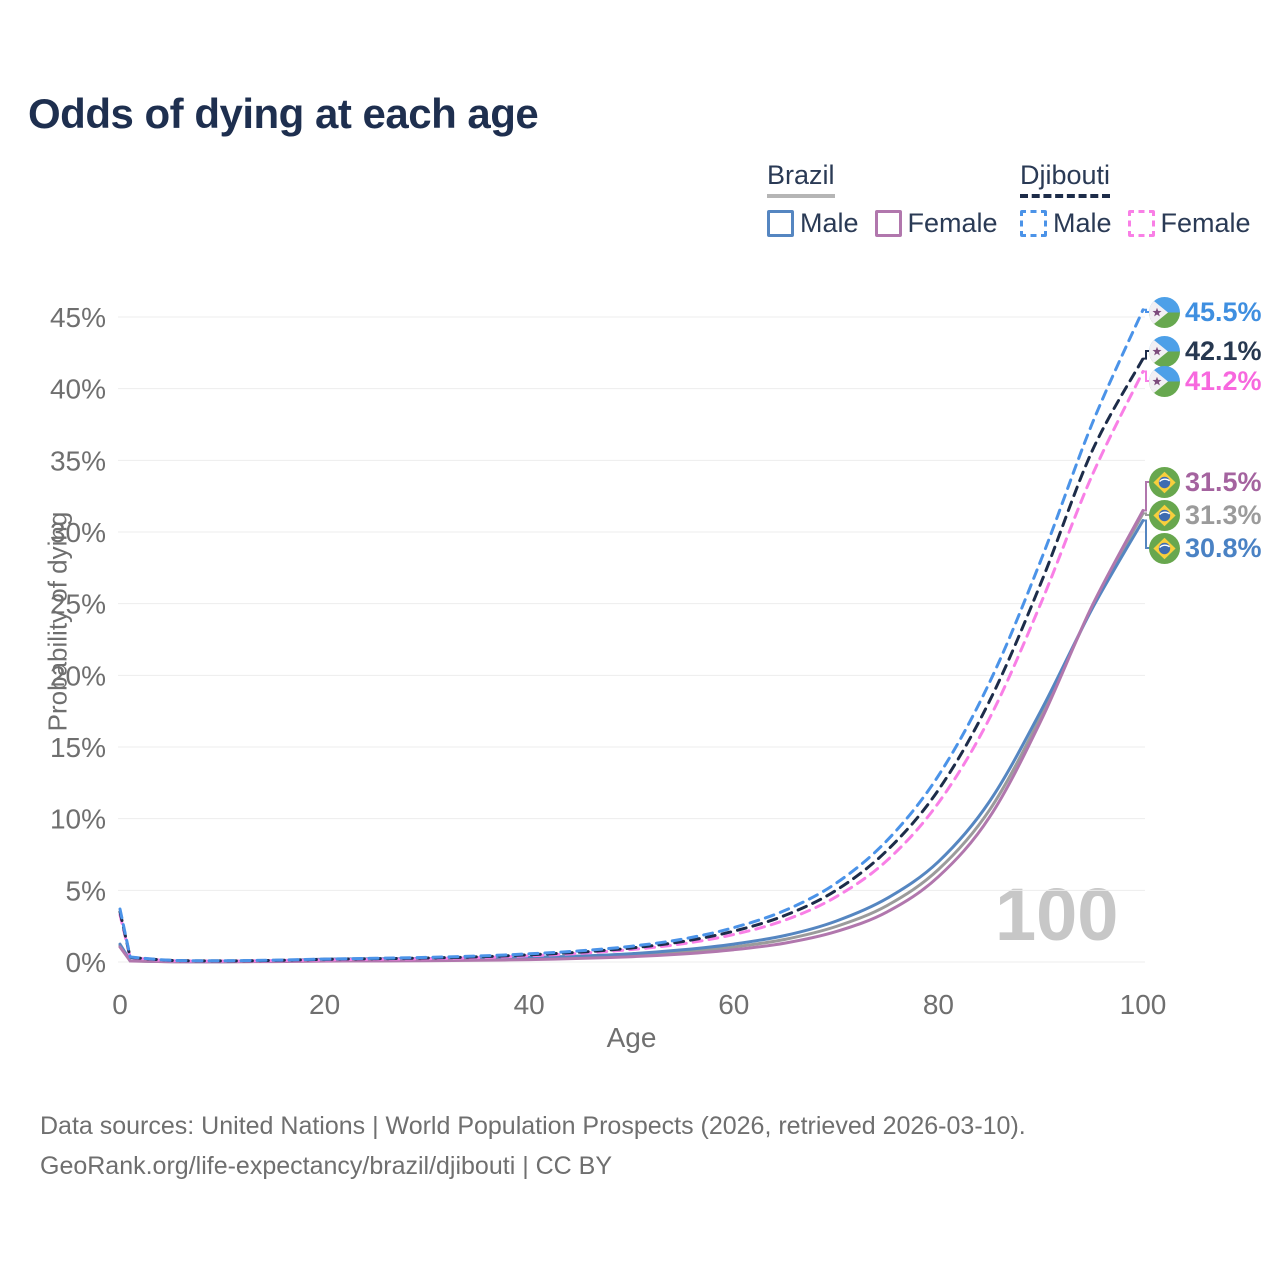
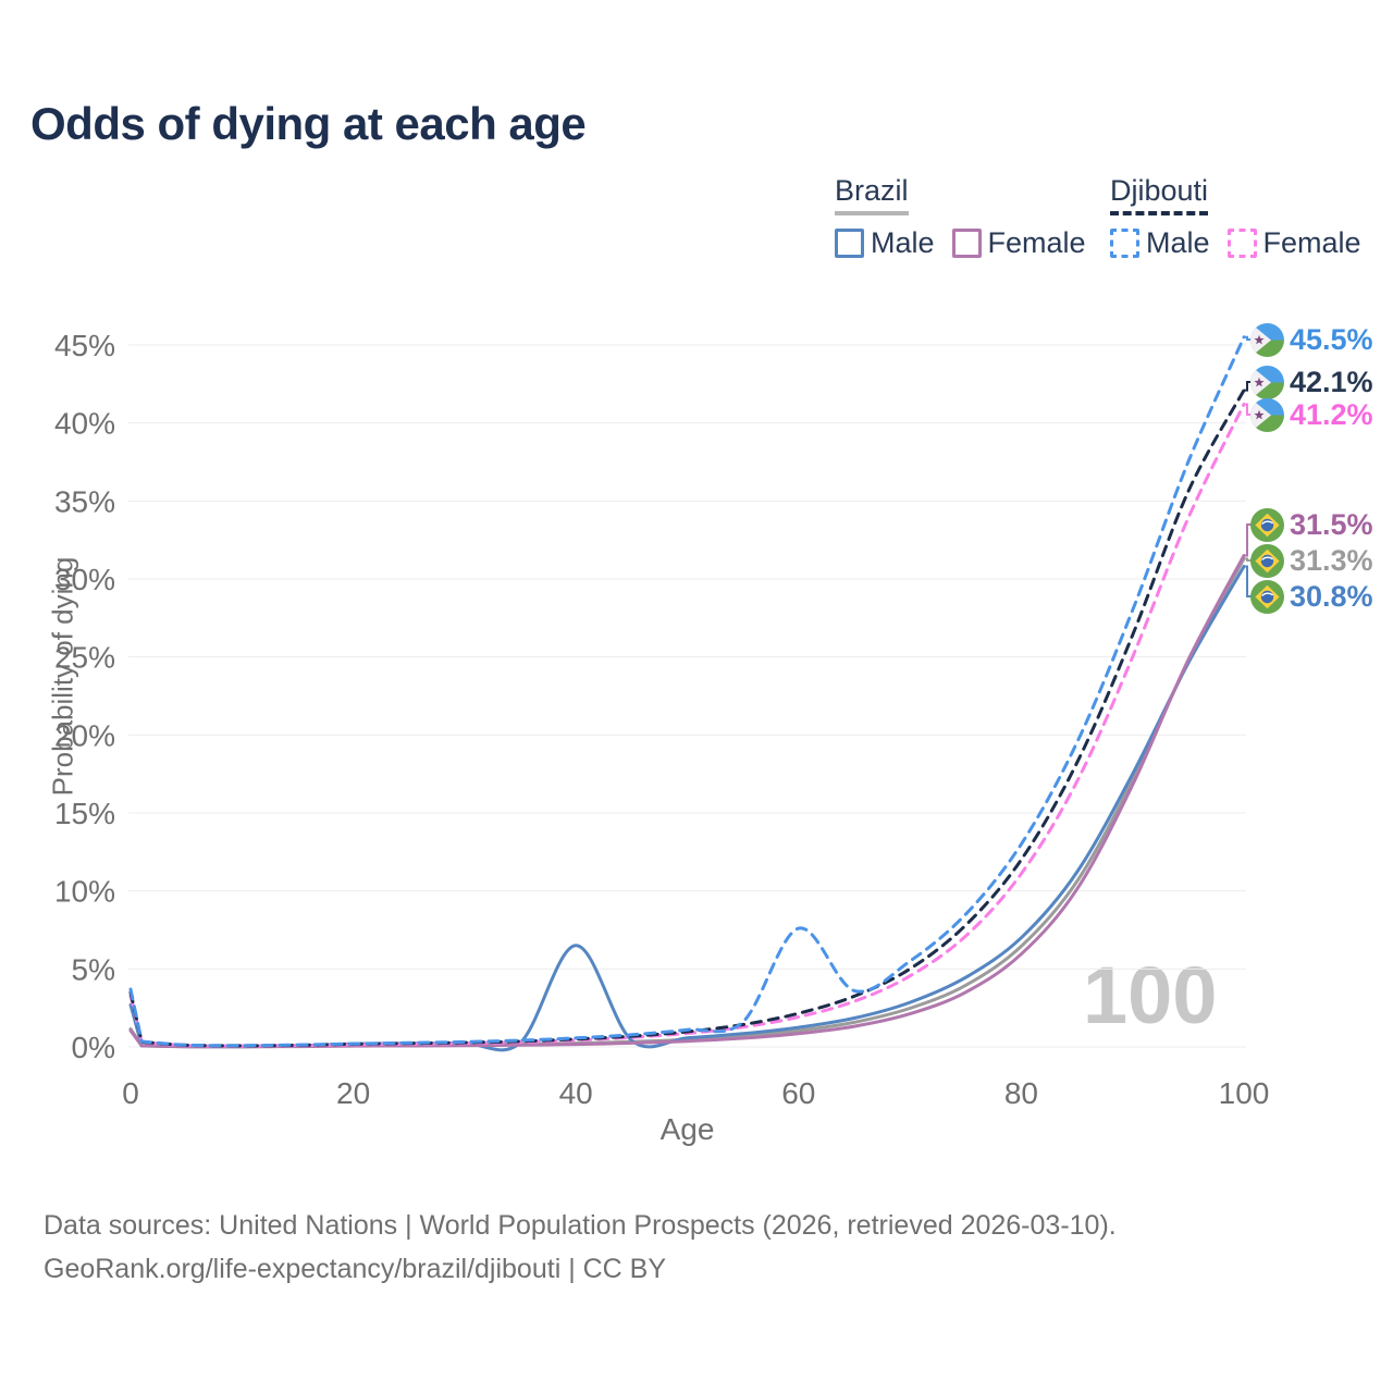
Brazil Male/0: 1.2% -> 2.7%
Brazil Male/40: 0.3% -> 6.5%
Djibouti Male/60: 2.4% -> 7.6%
